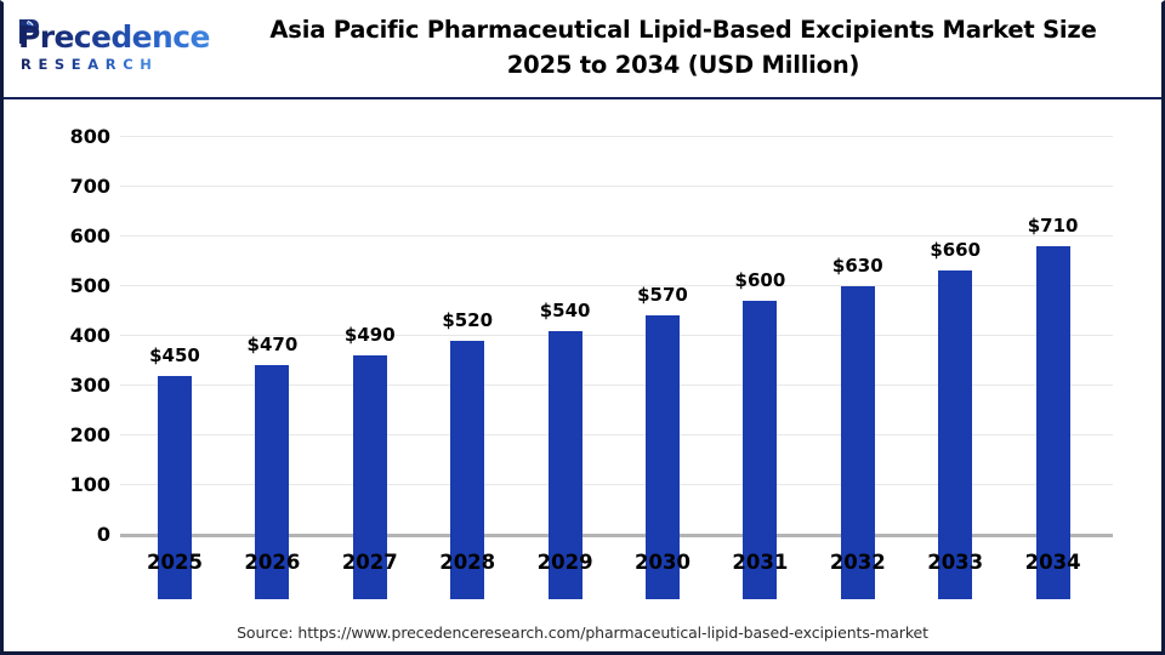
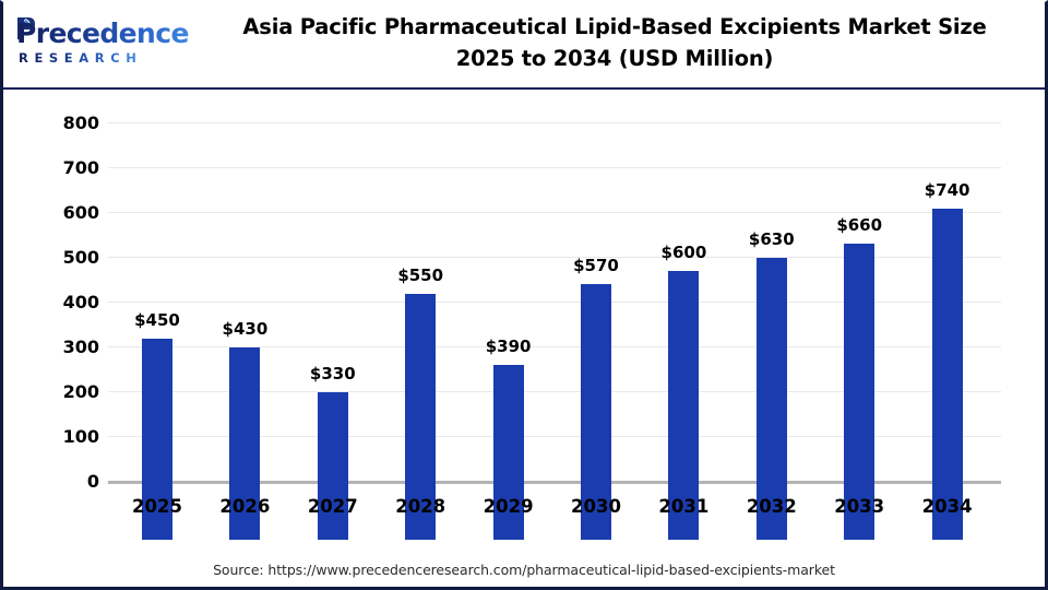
2026: $470 -> $430
2027: $490 -> $330
2028: $520 -> $550
2029: $540 -> $390
2034: $710 -> $740
